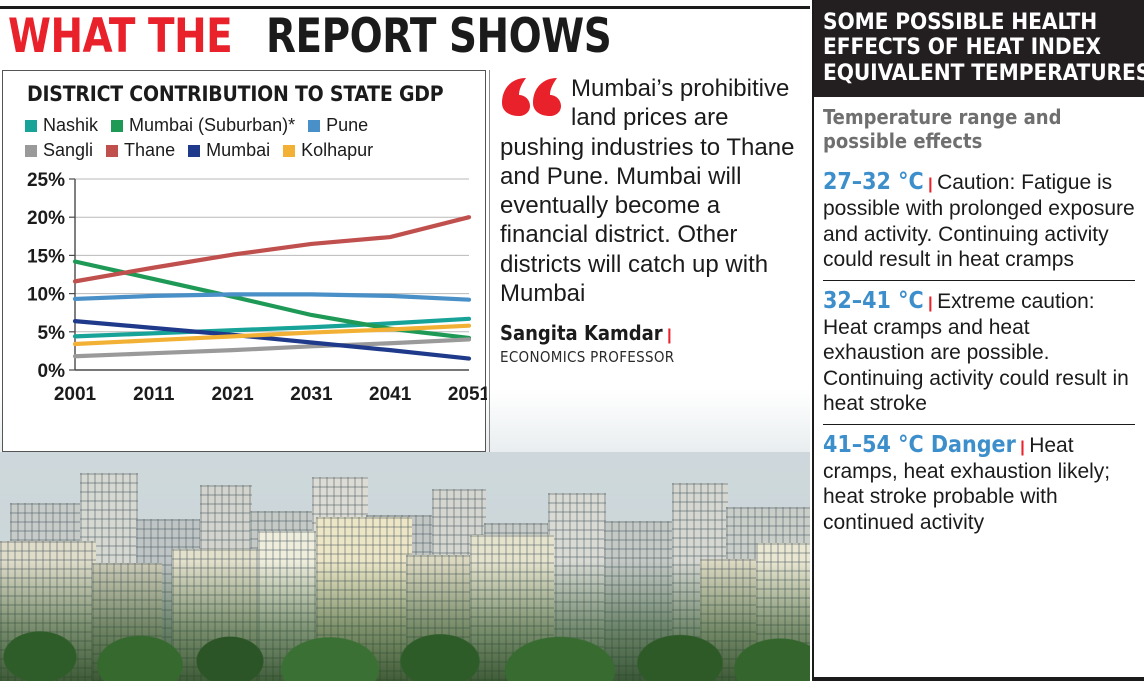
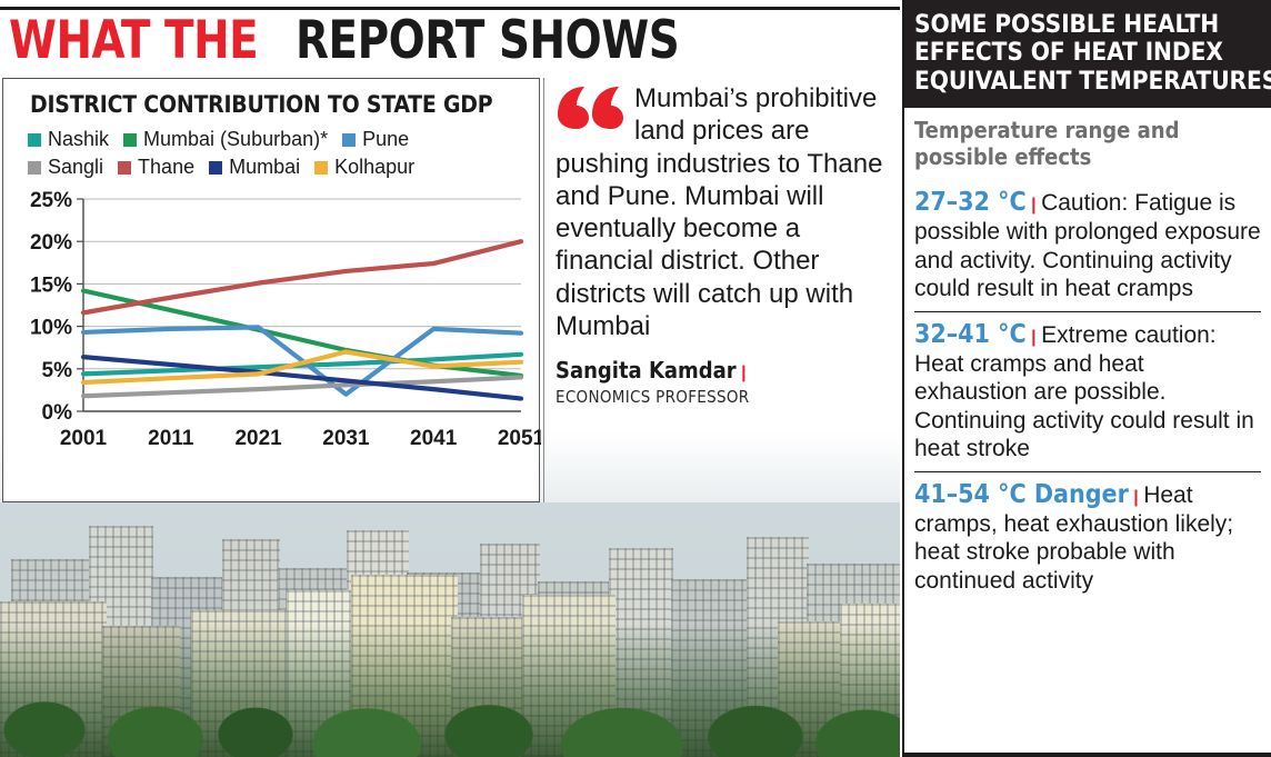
Pune/2031: 10% -> 2%
Kolhapur/2031: 5% -> 7%
